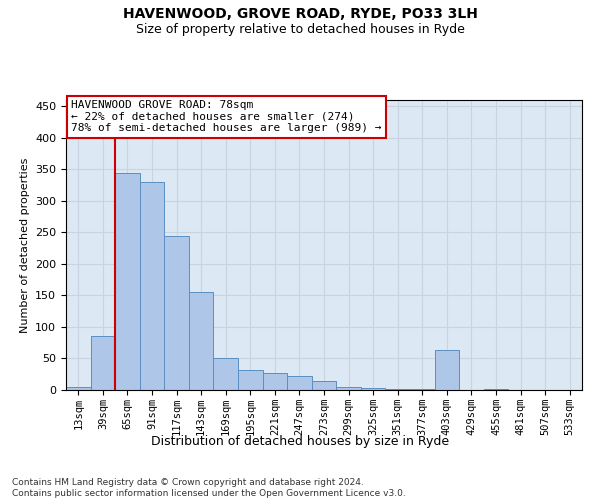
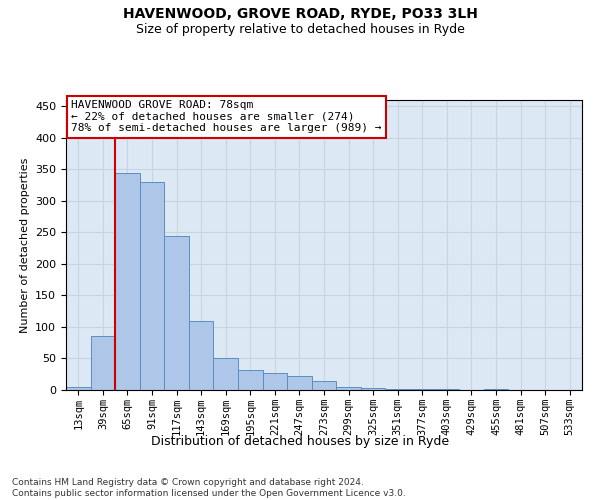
143sqm: 156 -> 110
403sqm: 64 -> 1
